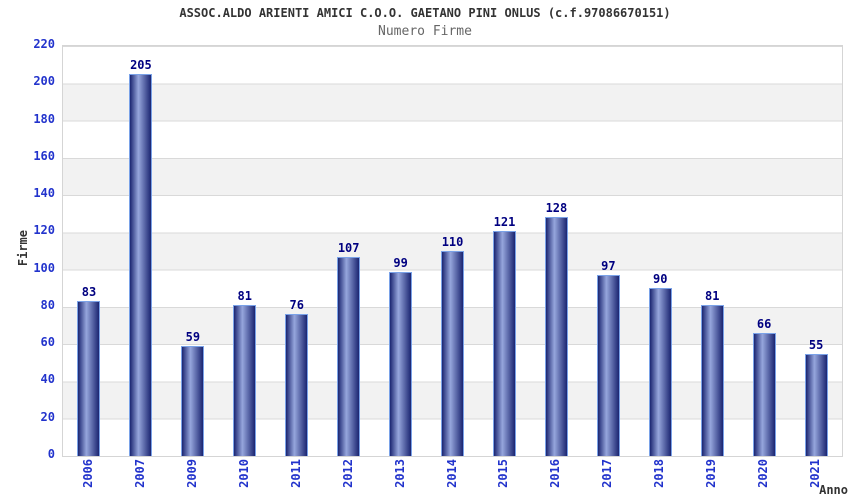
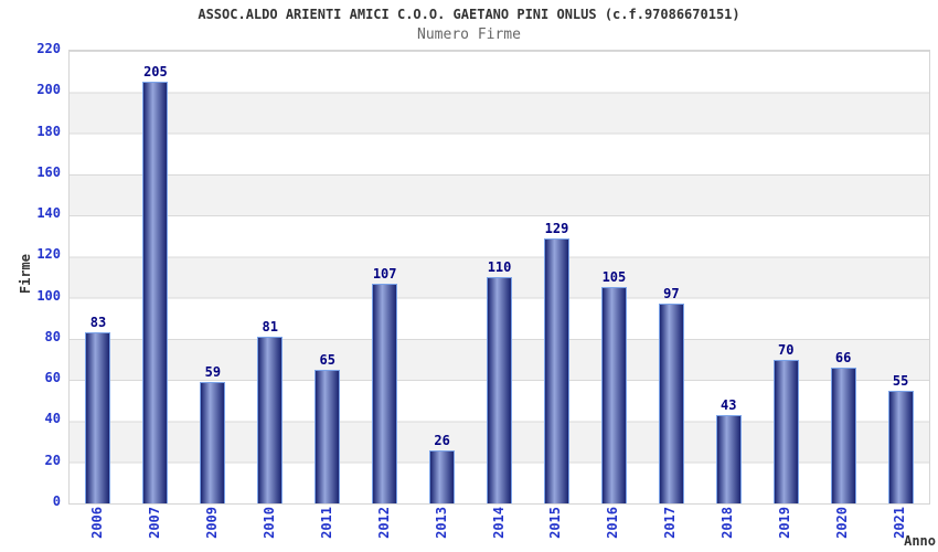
2011: 76 -> 65
2013: 99 -> 26
2015: 121 -> 129
2016: 128 -> 105
2018: 90 -> 43
2019: 81 -> 70
